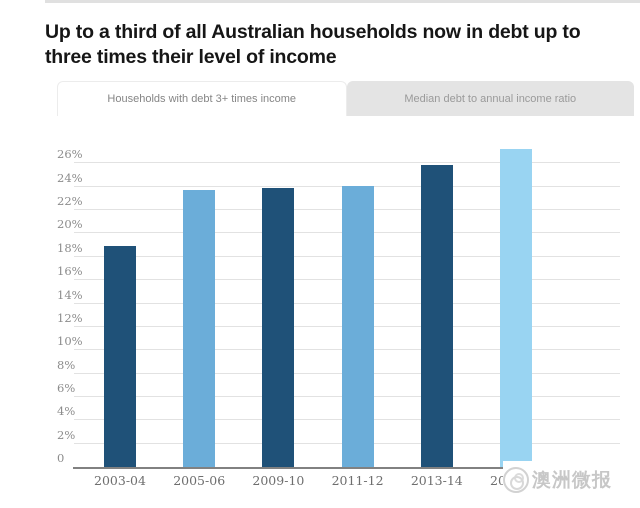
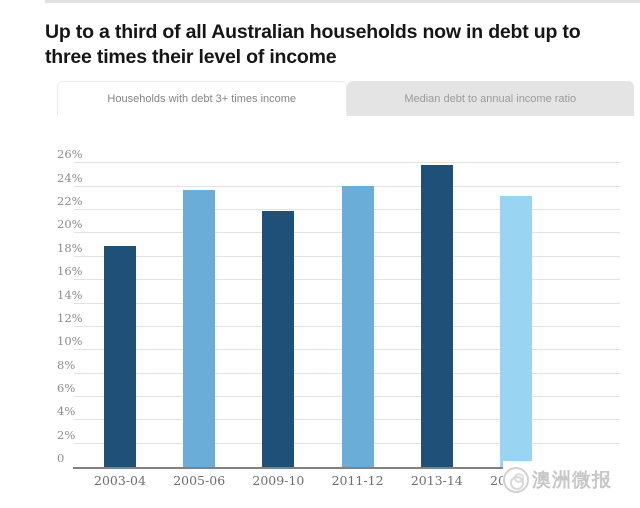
2009-10: 23.9% -> 21.9%
2015-16: 27.2% -> 23.2%
